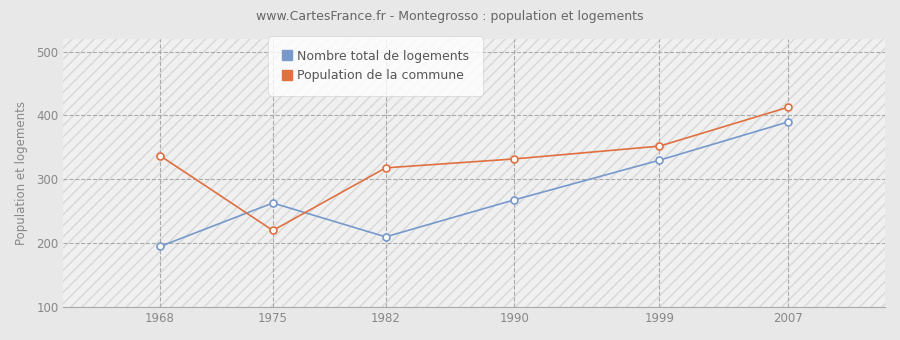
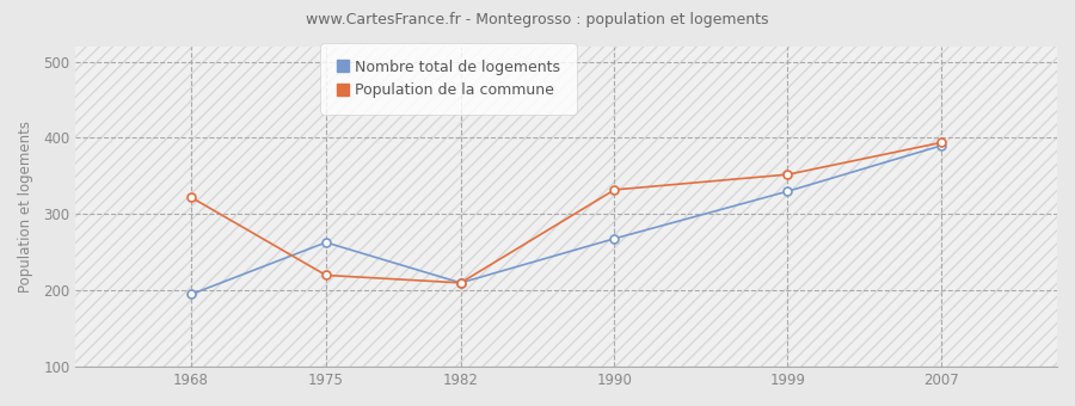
Population de la commune/1968: 337 -> 322
Population de la commune/1982: 318 -> 210
Population de la commune/2007: 413 -> 394
